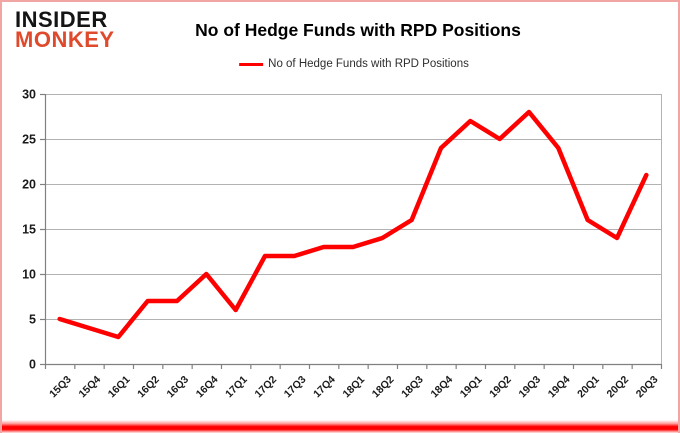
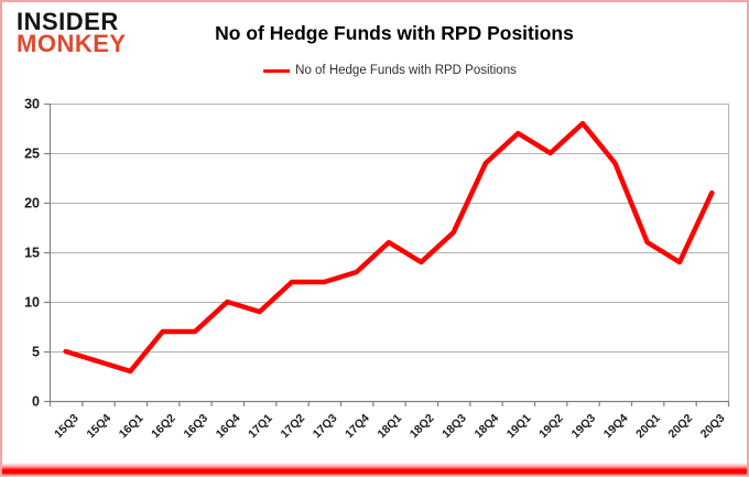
17Q1: 6 -> 9
18Q1: 13 -> 16
18Q3: 16 -> 17
